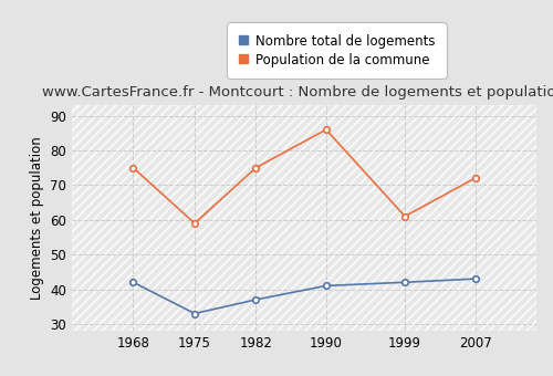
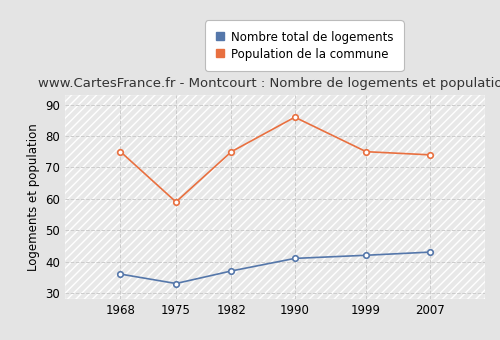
Nombre total de logements/1968: 42 -> 36
Population de la commune/1999: 61 -> 75
Population de la commune/2007: 72 -> 74
